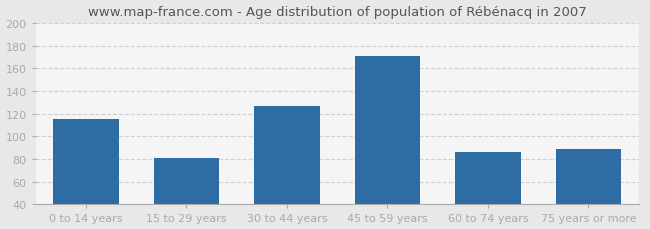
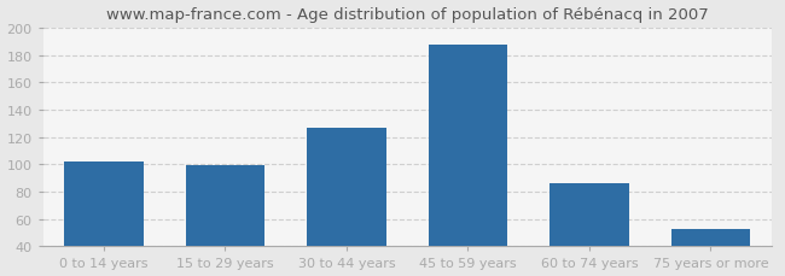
0 to 14 years: 115 -> 102
15 to 29 years: 81 -> 99
45 to 59 years: 171 -> 188
75 years or more: 89 -> 53
